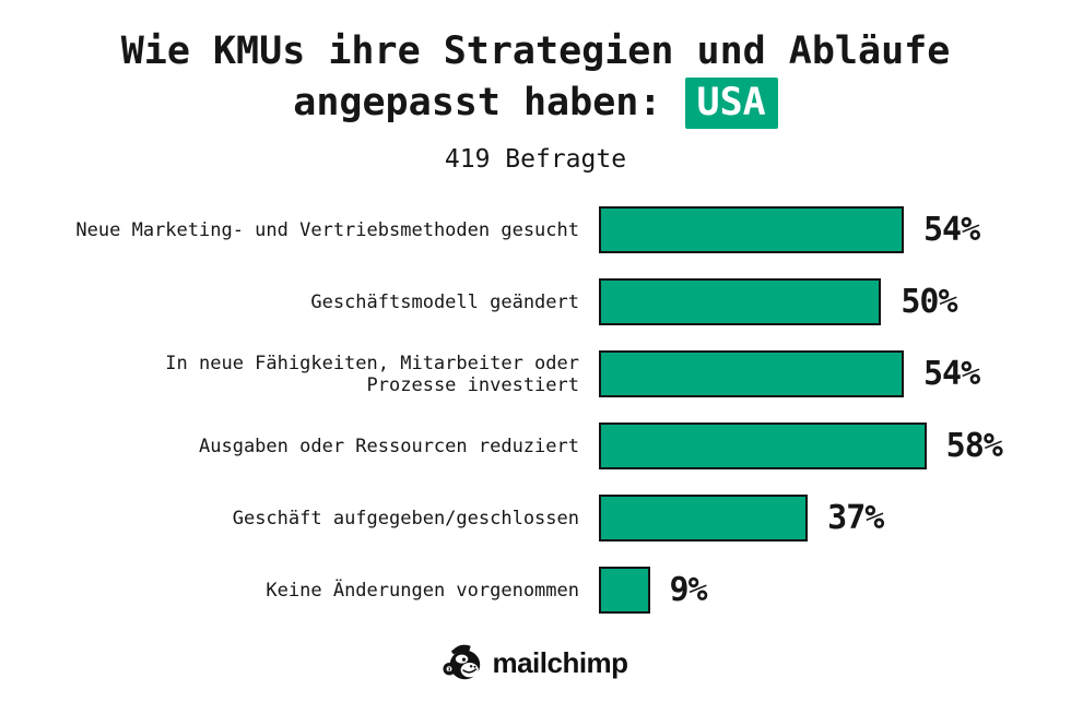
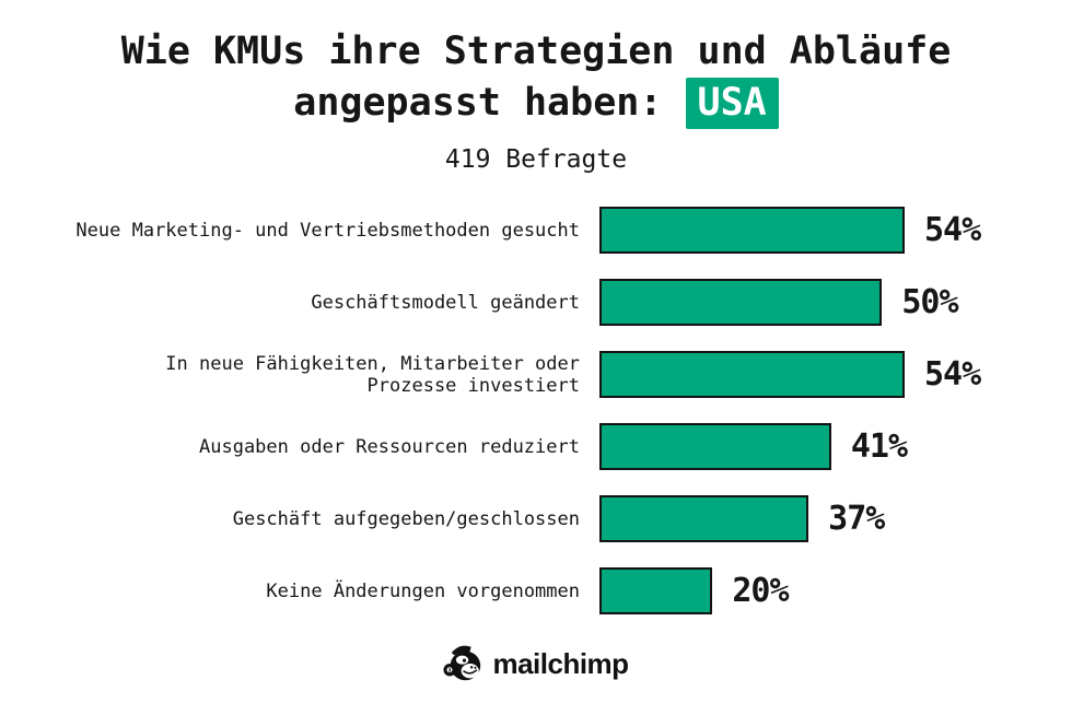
Ausgaben oder Ressourcen reduziert: 58% -> 41%
Keine Änderungen vorgenommen: 9% -> 20%
